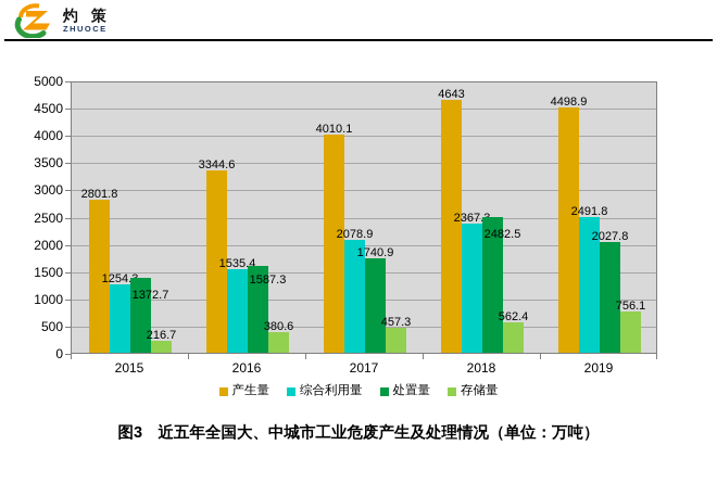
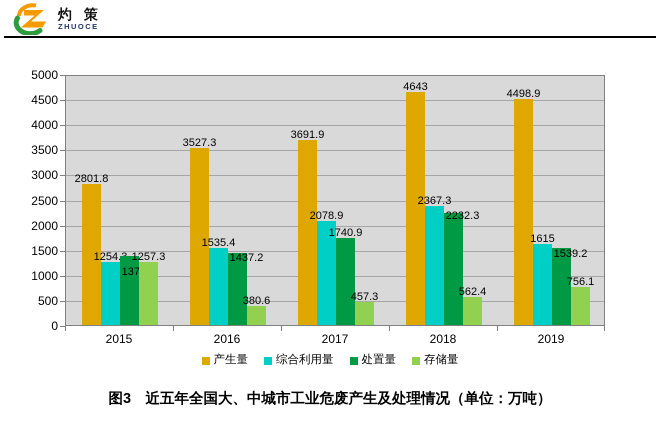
存储量/2015: 216.7 -> 1257.3
产生量/2016: 3344.6 -> 3527.3
处置量/2016: 1587.3 -> 1437.2
产生量/2017: 4010.1 -> 3691.9
处置量/2018: 2482.5 -> 2232.3
综合利用量/2019: 2491.8 -> 1615
处置量/2019: 2027.8 -> 1539.2
